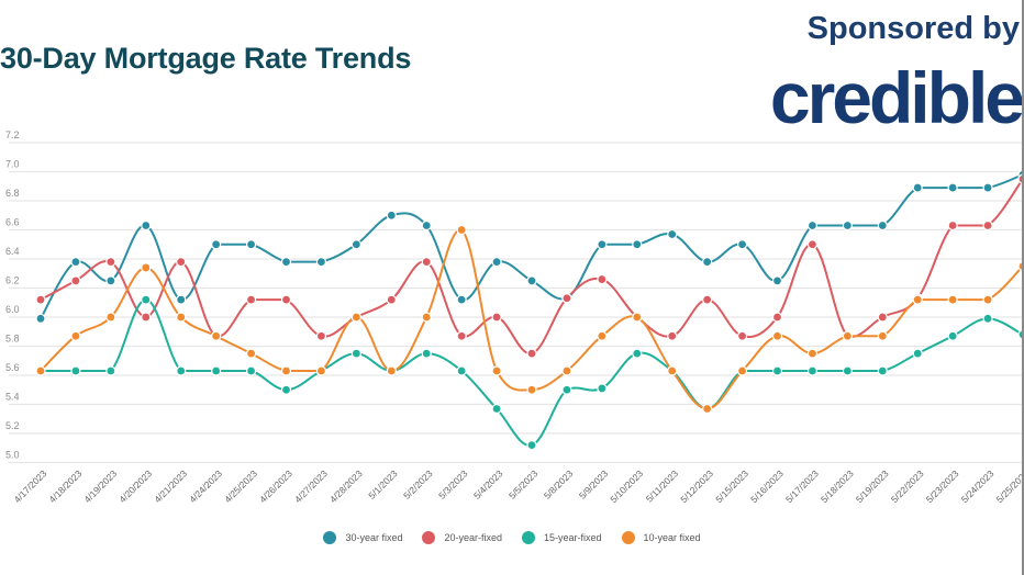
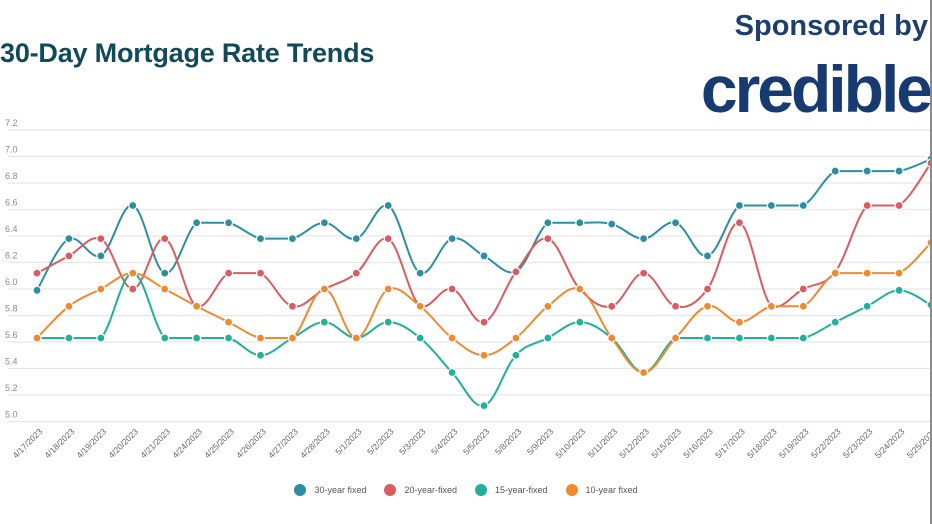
10-year fixed/4/20/2023: 6.34 -> 6.12
30-year fixed/5/1/2023: 6.70 -> 6.38
10-year fixed/5/3/2023: 6.60 -> 5.87
20-year-fixed/5/9/2023: 6.26 -> 6.38
15-year-fixed/5/9/2023: 5.51 -> 5.63
30-year fixed/5/11/2023: 6.57 -> 6.49
